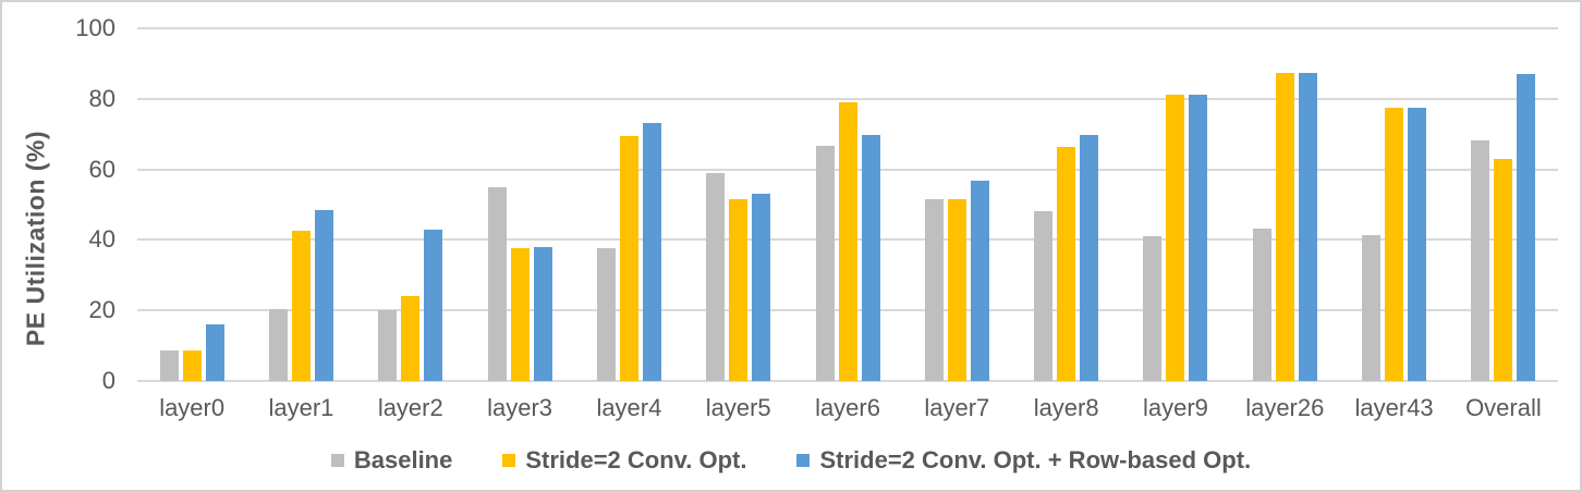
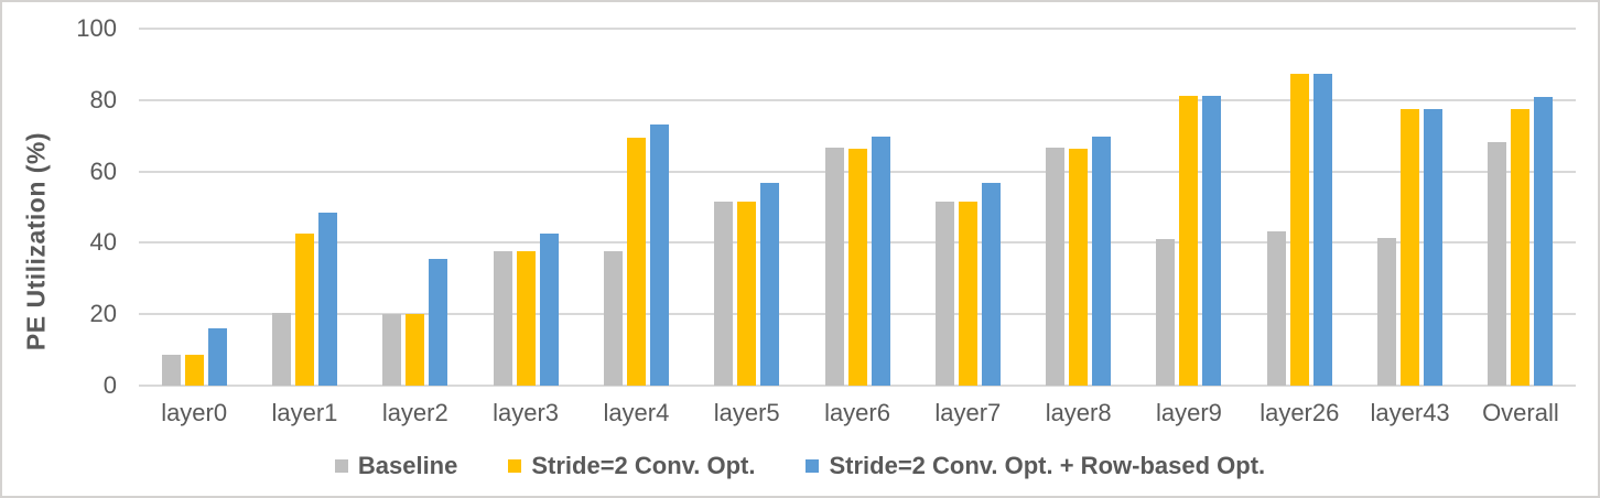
Stride=2 Conv. Opt./layer2: 24 -> 20
Stride=2 Conv. Opt. + Row-based Opt./layer2: 43 -> 35
Baseline/layer3: 55 -> 38
Stride=2 Conv. Opt. + Row-based Opt./layer3: 38 -> 43
Baseline/layer5: 59 -> 52
Stride=2 Conv. Opt. + Row-based Opt./layer5: 53 -> 57
Stride=2 Conv. Opt./layer6: 79 -> 66
Baseline/layer8: 48 -> 67
Stride=2 Conv. Opt./Overall: 63 -> 78
Stride=2 Conv. Opt. + Row-based Opt./Overall: 87 -> 81
